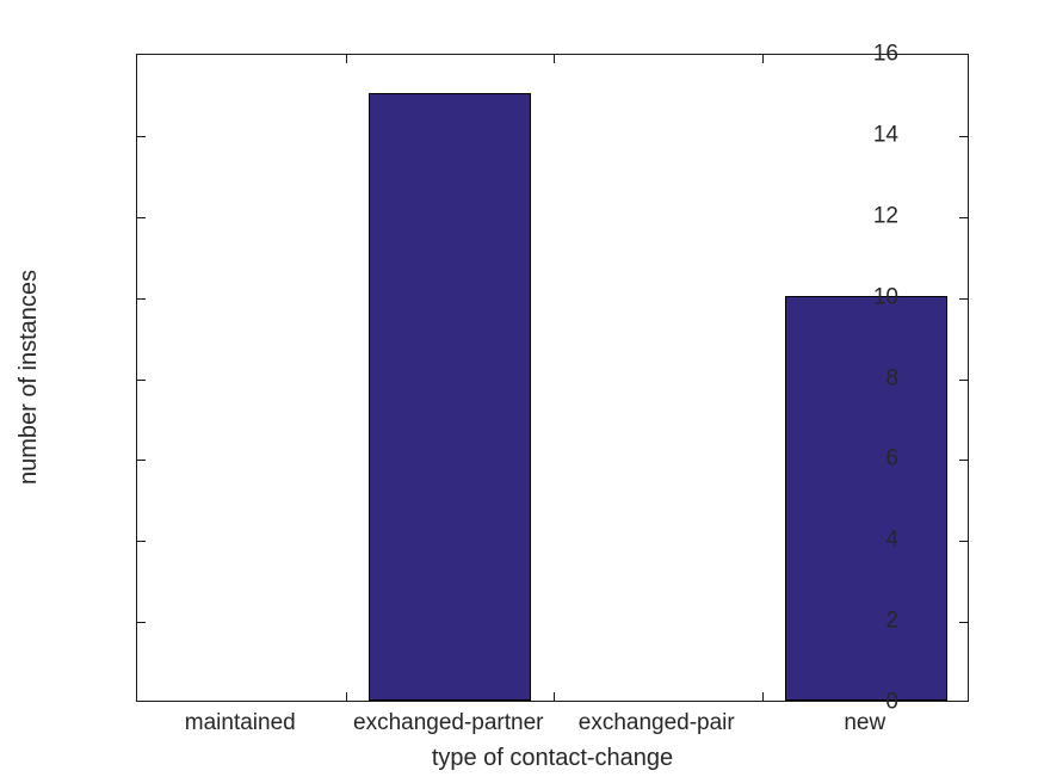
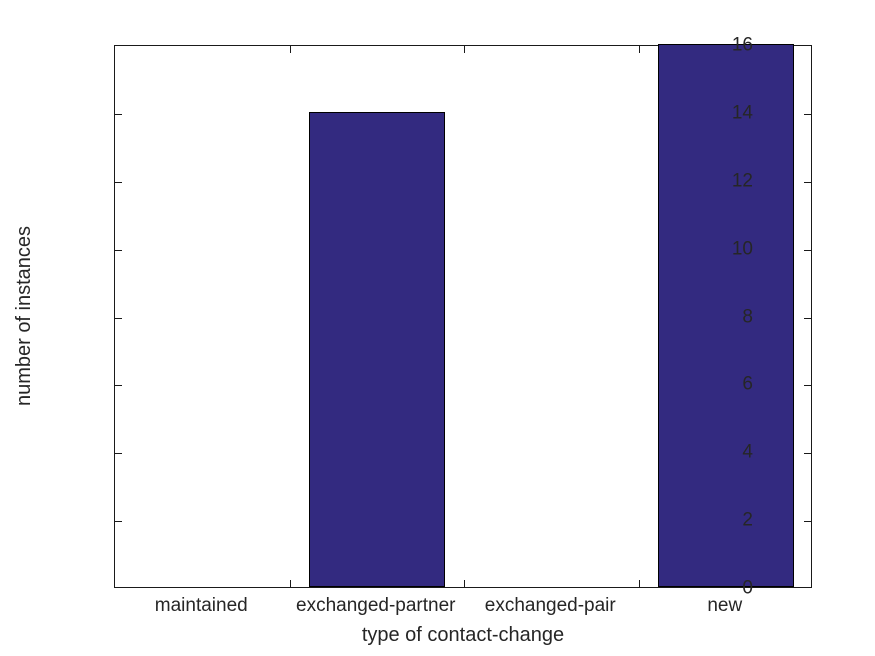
exchanged-partner: 15 -> 14
new: 10 -> 16
